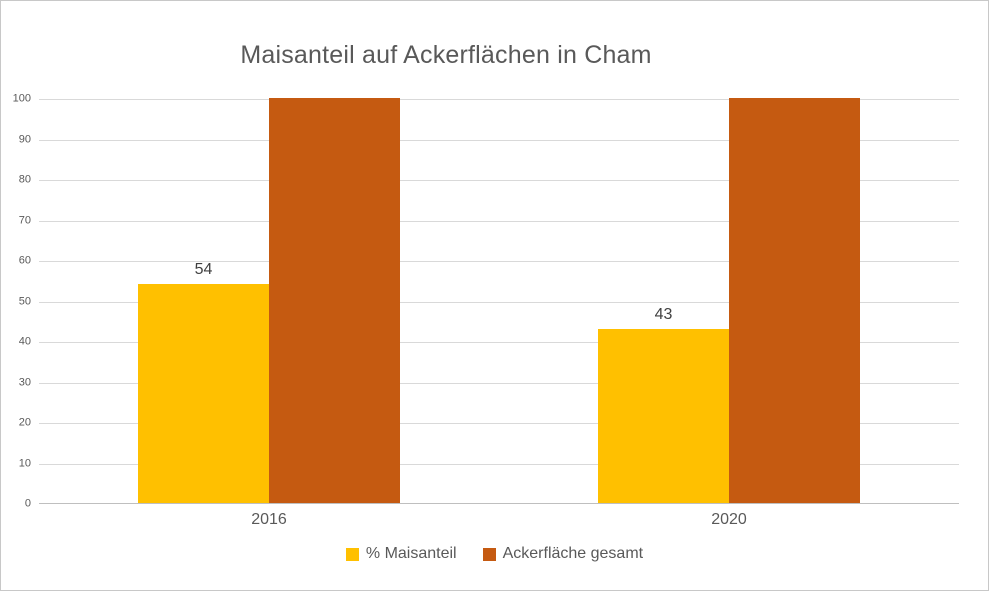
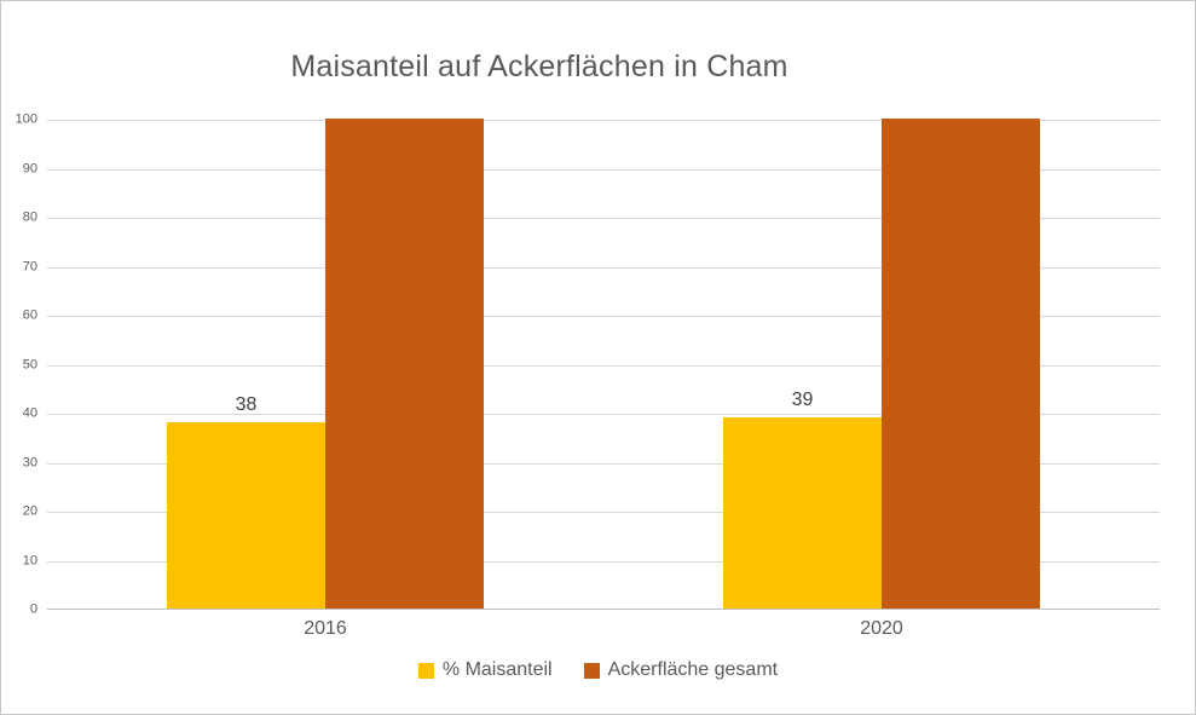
% Maisanteil/2016: 54 -> 38
% Maisanteil/2020: 43 -> 39
